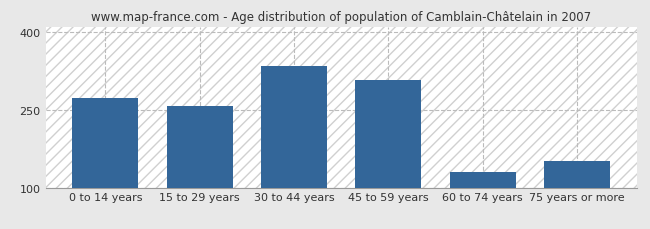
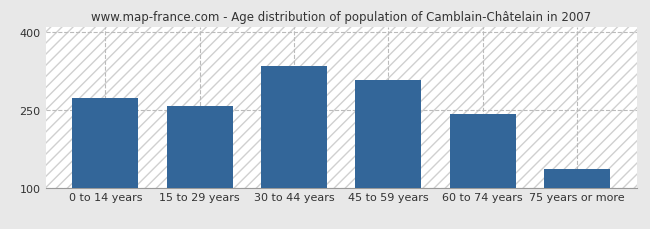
60 to 74 years: 130 -> 242
75 years or more: 152 -> 135
